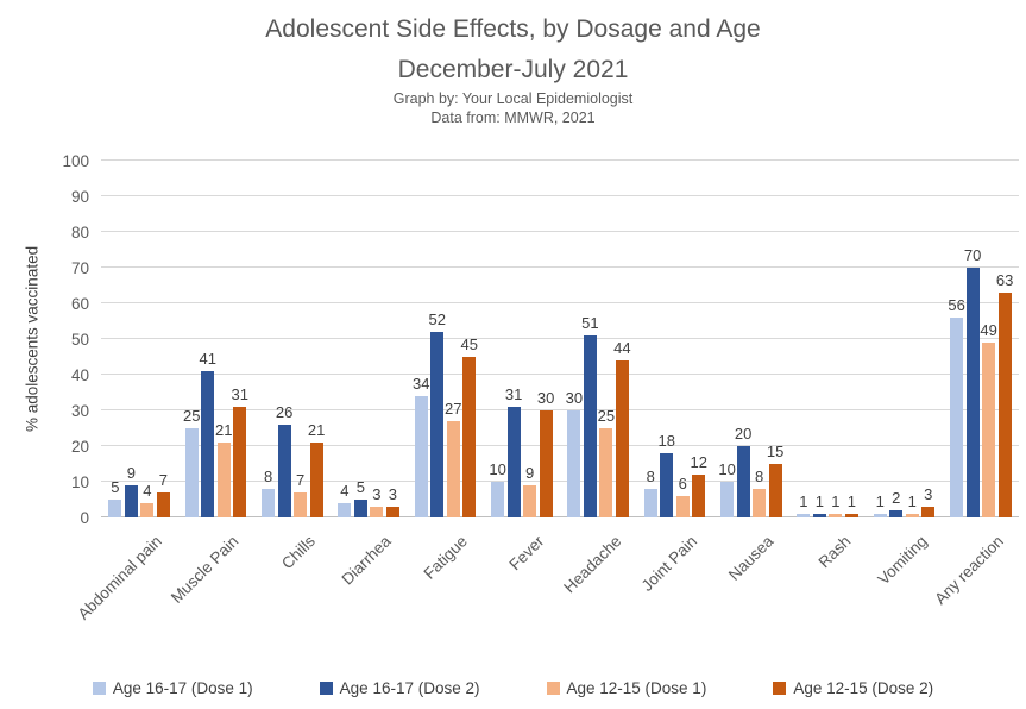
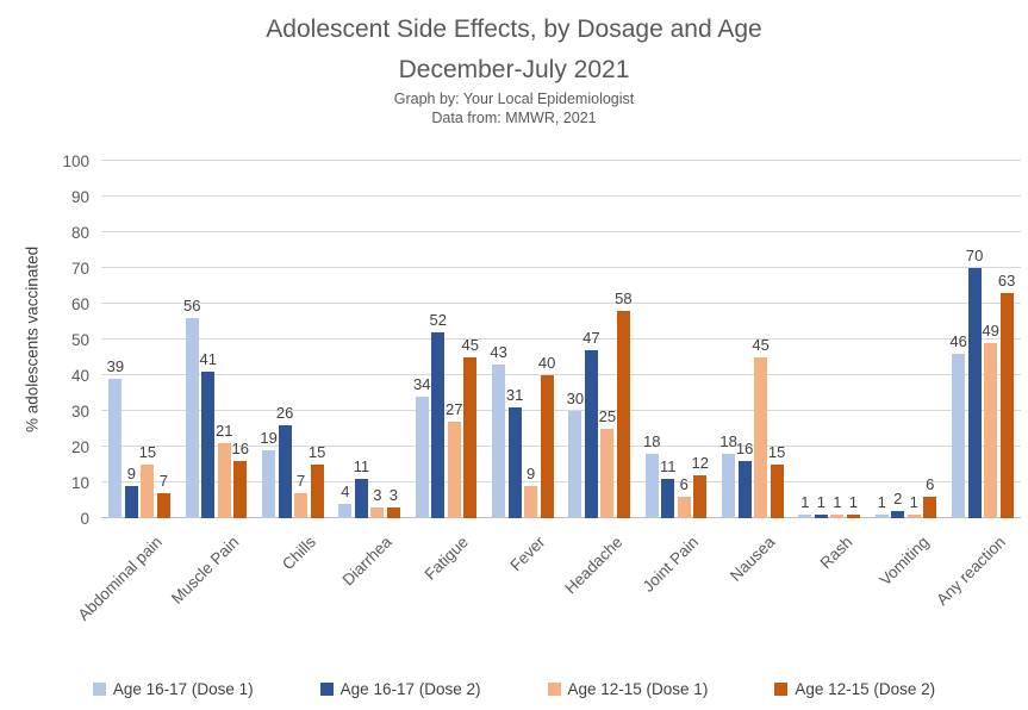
Age 16-17 (Dose 1)/Abdominal pain: 5 -> 39
Age 12-15 (Dose 1)/Abdominal pain: 4 -> 15
Age 16-17 (Dose 1)/Muscle Pain: 25 -> 56
Age 12-15 (Dose 2)/Muscle Pain: 31 -> 16
Age 16-17 (Dose 1)/Chills: 8 -> 19
Age 12-15 (Dose 2)/Chills: 21 -> 15
Age 16-17 (Dose 2)/Diarrhea: 5 -> 11
Age 16-17 (Dose 1)/Fever: 10 -> 43
Age 12-15 (Dose 2)/Fever: 30 -> 40
Age 16-17 (Dose 2)/Headache: 51 -> 47
Age 12-15 (Dose 2)/Headache: 44 -> 58
Age 16-17 (Dose 1)/Joint Pain: 8 -> 18
Age 16-17 (Dose 2)/Joint Pain: 18 -> 11
Age 16-17 (Dose 1)/Nausea: 10 -> 18
Age 16-17 (Dose 2)/Nausea: 20 -> 16
Age 12-15 (Dose 1)/Nausea: 8 -> 45
Age 12-15 (Dose 2)/Vomiting: 3 -> 6
Age 16-17 (Dose 1)/Any reaction: 56 -> 46
